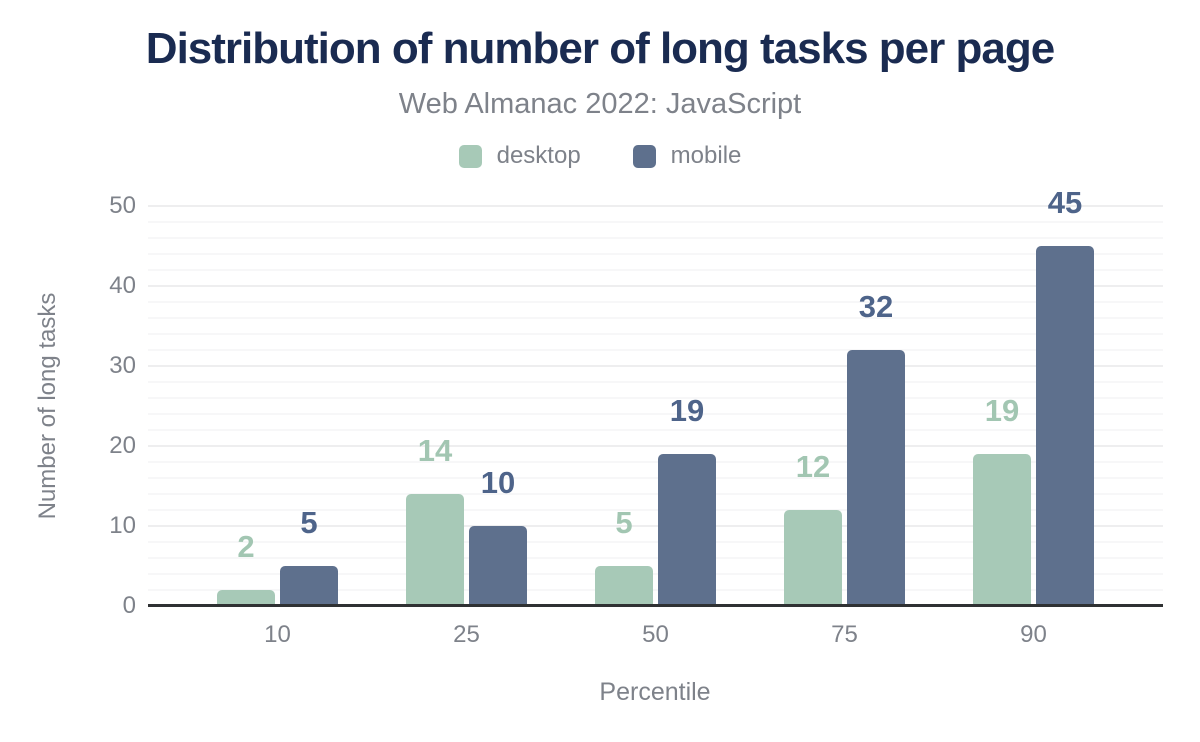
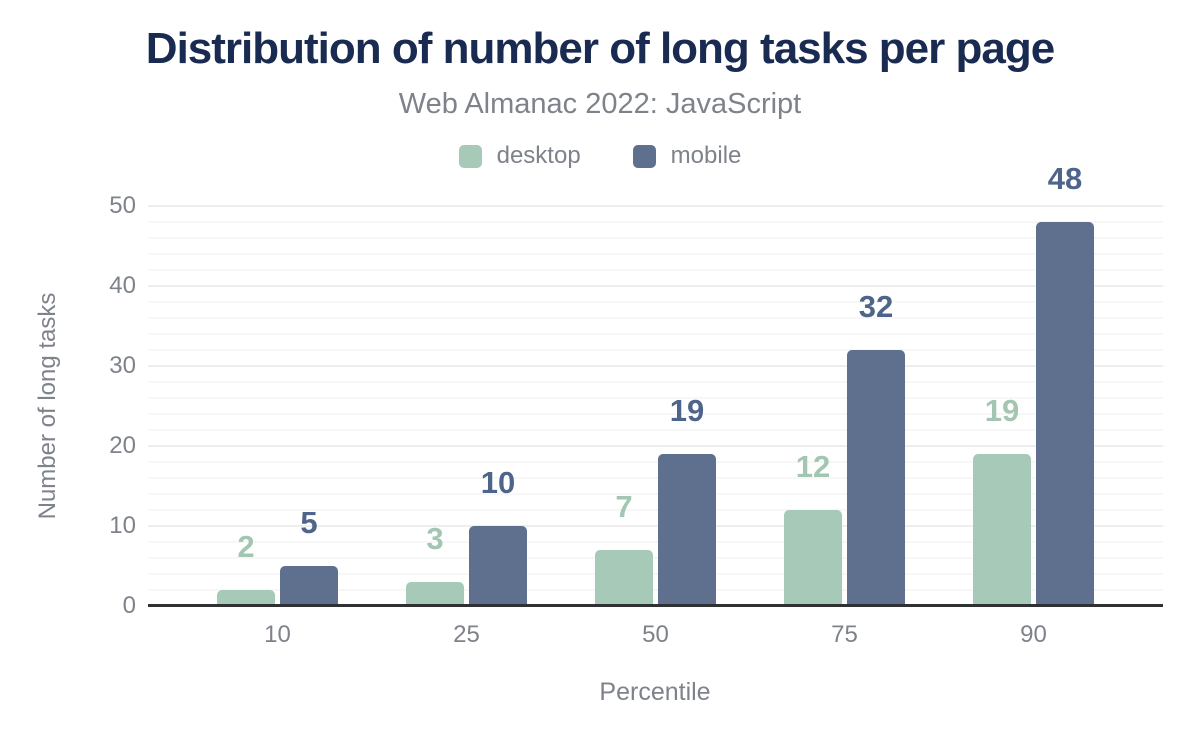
desktop/25: 14 -> 3
desktop/50: 5 -> 7
mobile/90: 45 -> 48
